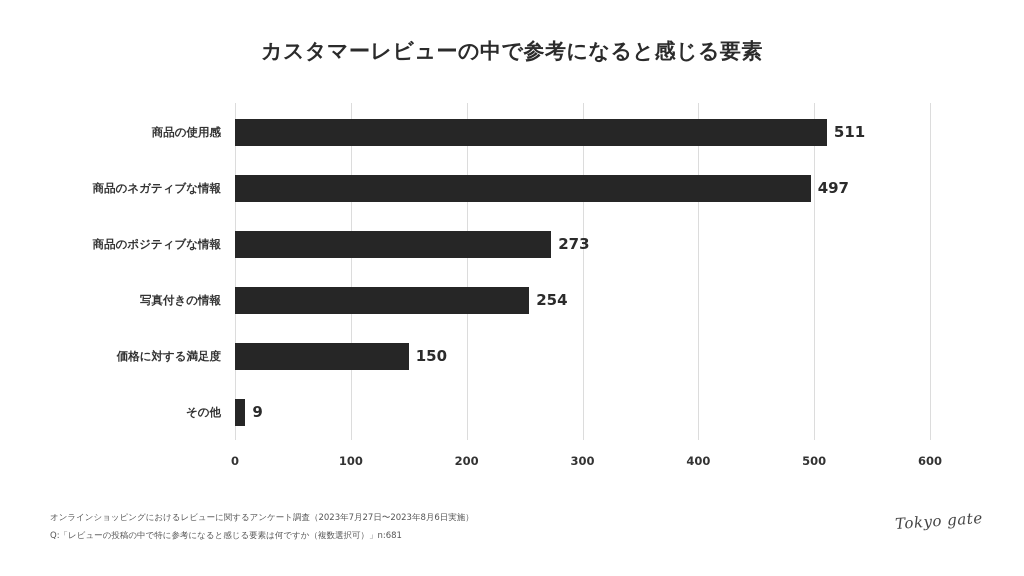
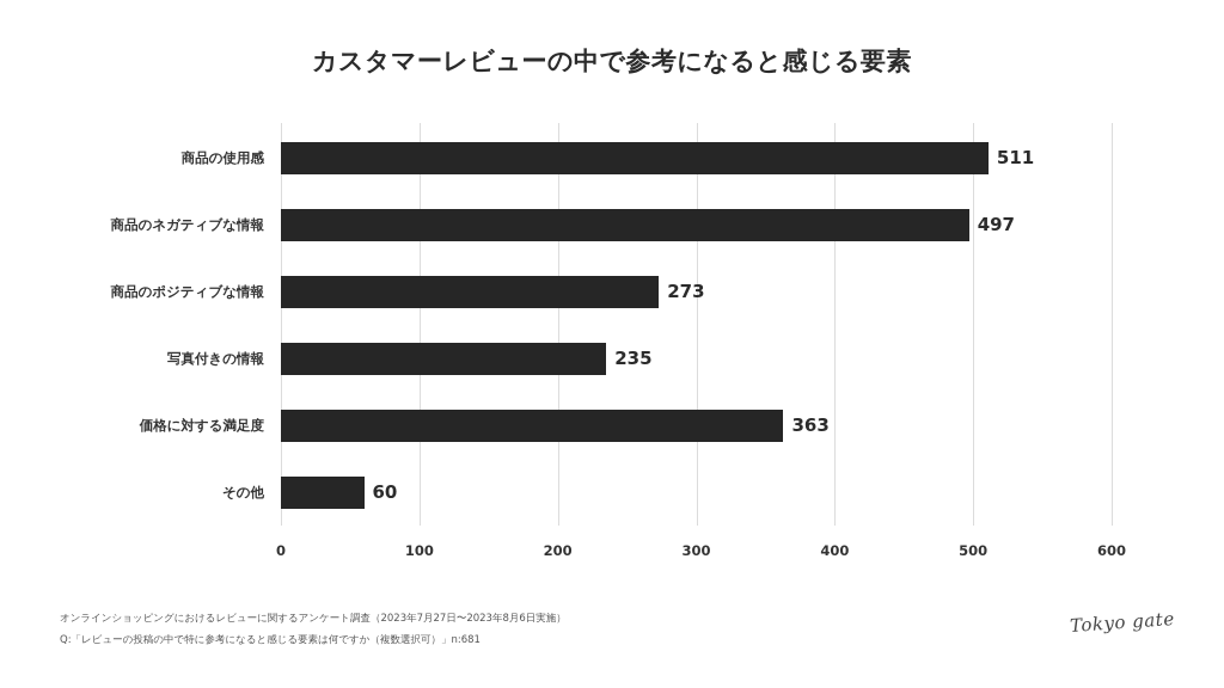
写真付きの情報: 254 -> 235
価格に対する満足度: 150 -> 363
その他: 9 -> 60
